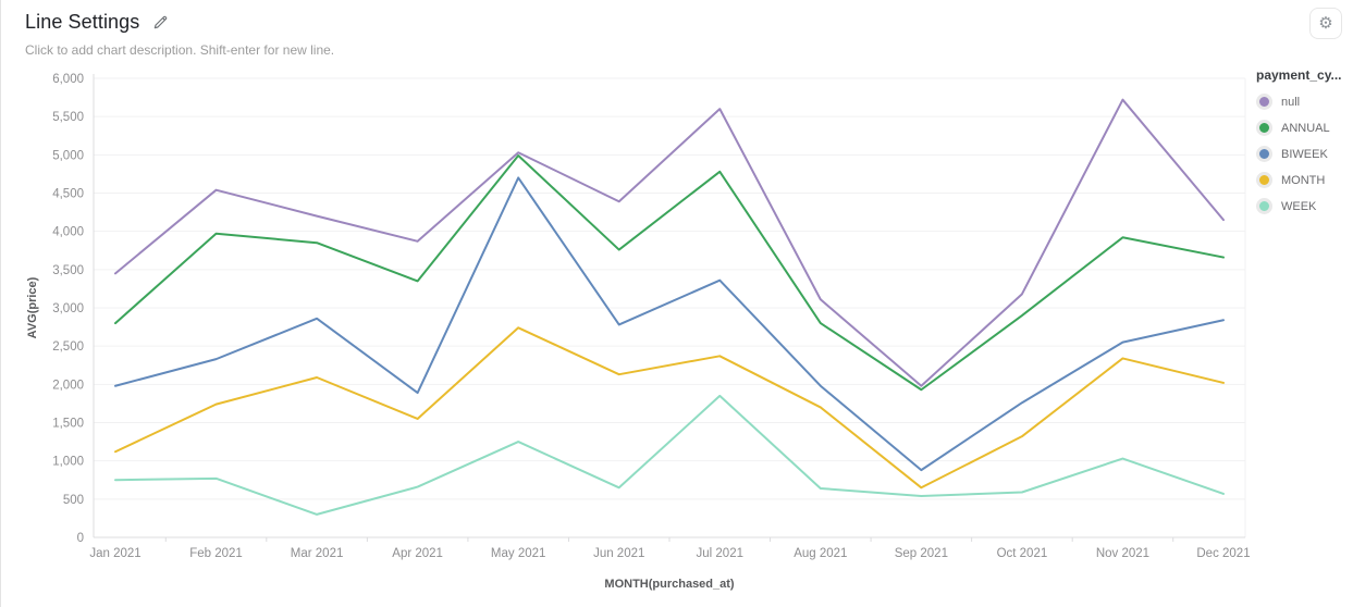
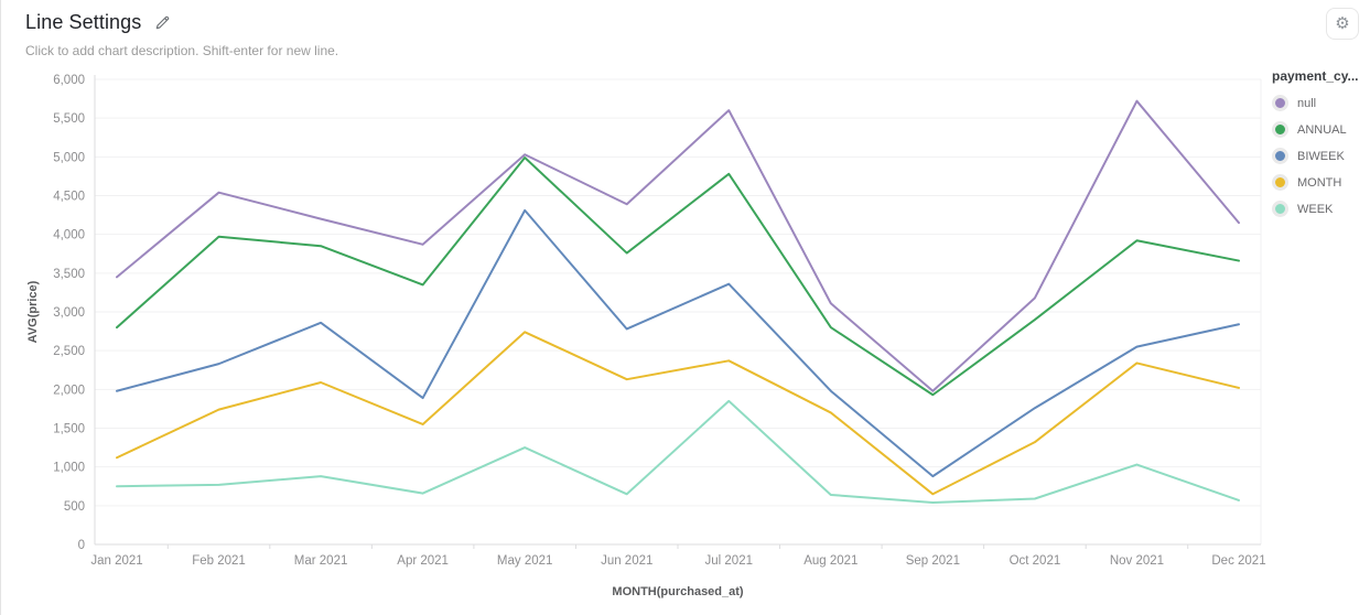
WEEK/Mar 2021: 300 -> 900
BIWEEK/May 2021: 4700 -> 4300
